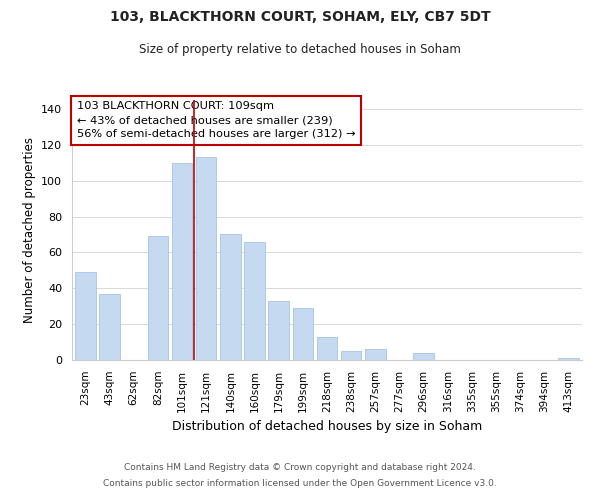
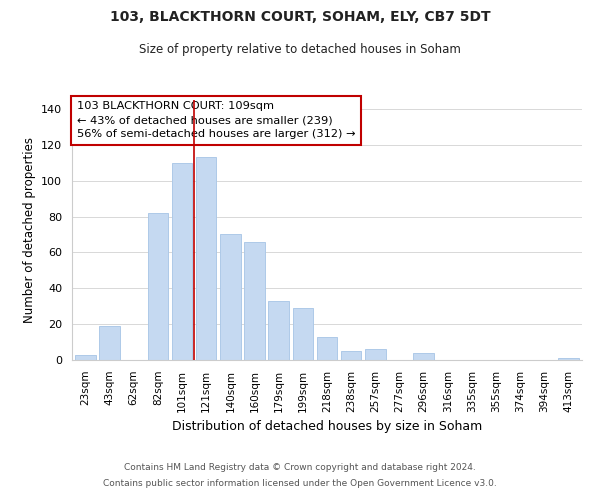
23sqm: 49 -> 3
43sqm: 37 -> 19
82sqm: 69 -> 82
